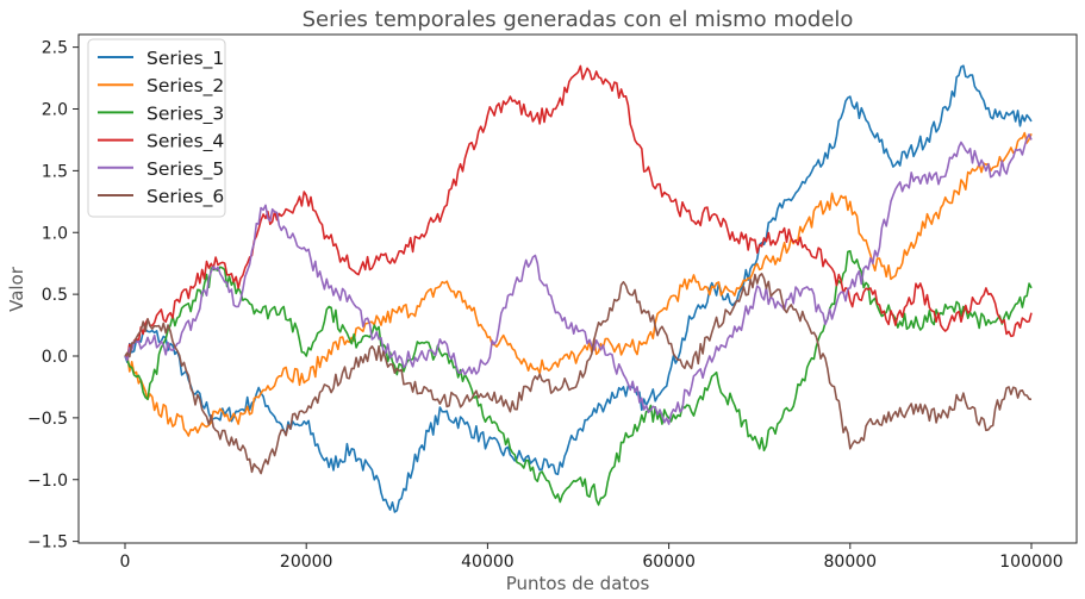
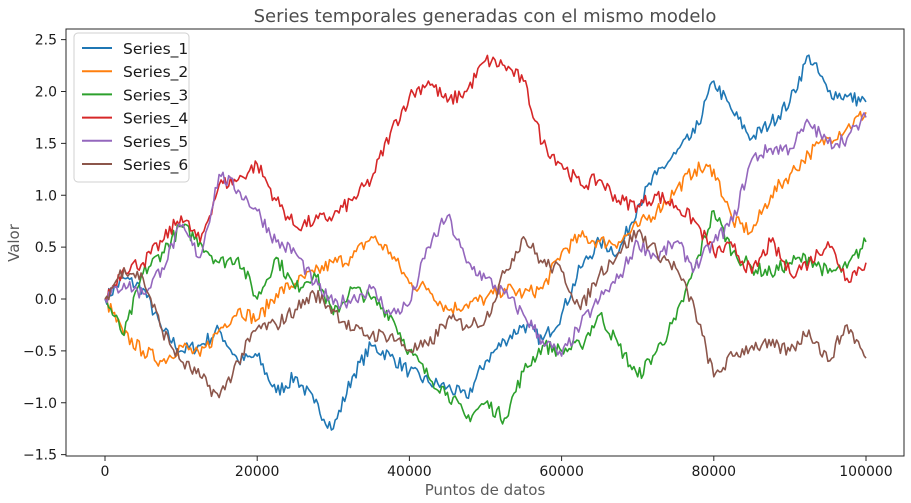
Series_6/20000: -0.45 -> -0.28
Series_6/40000: -0.30 -> -0.49
Series_6/60000: 0.10 -> 0.27
Series_6/100000: -0.35 -> -0.57
